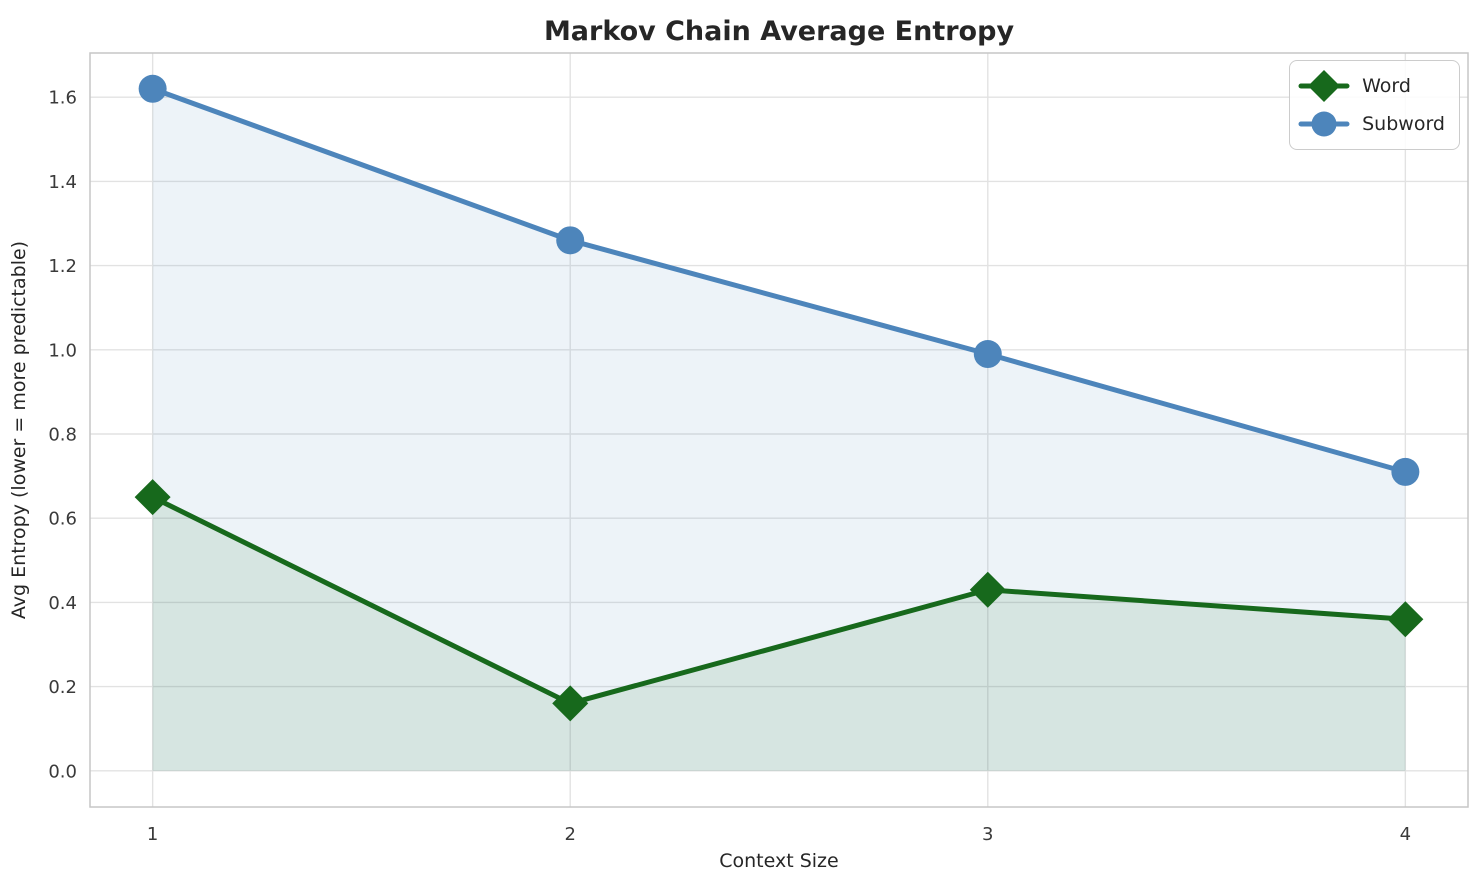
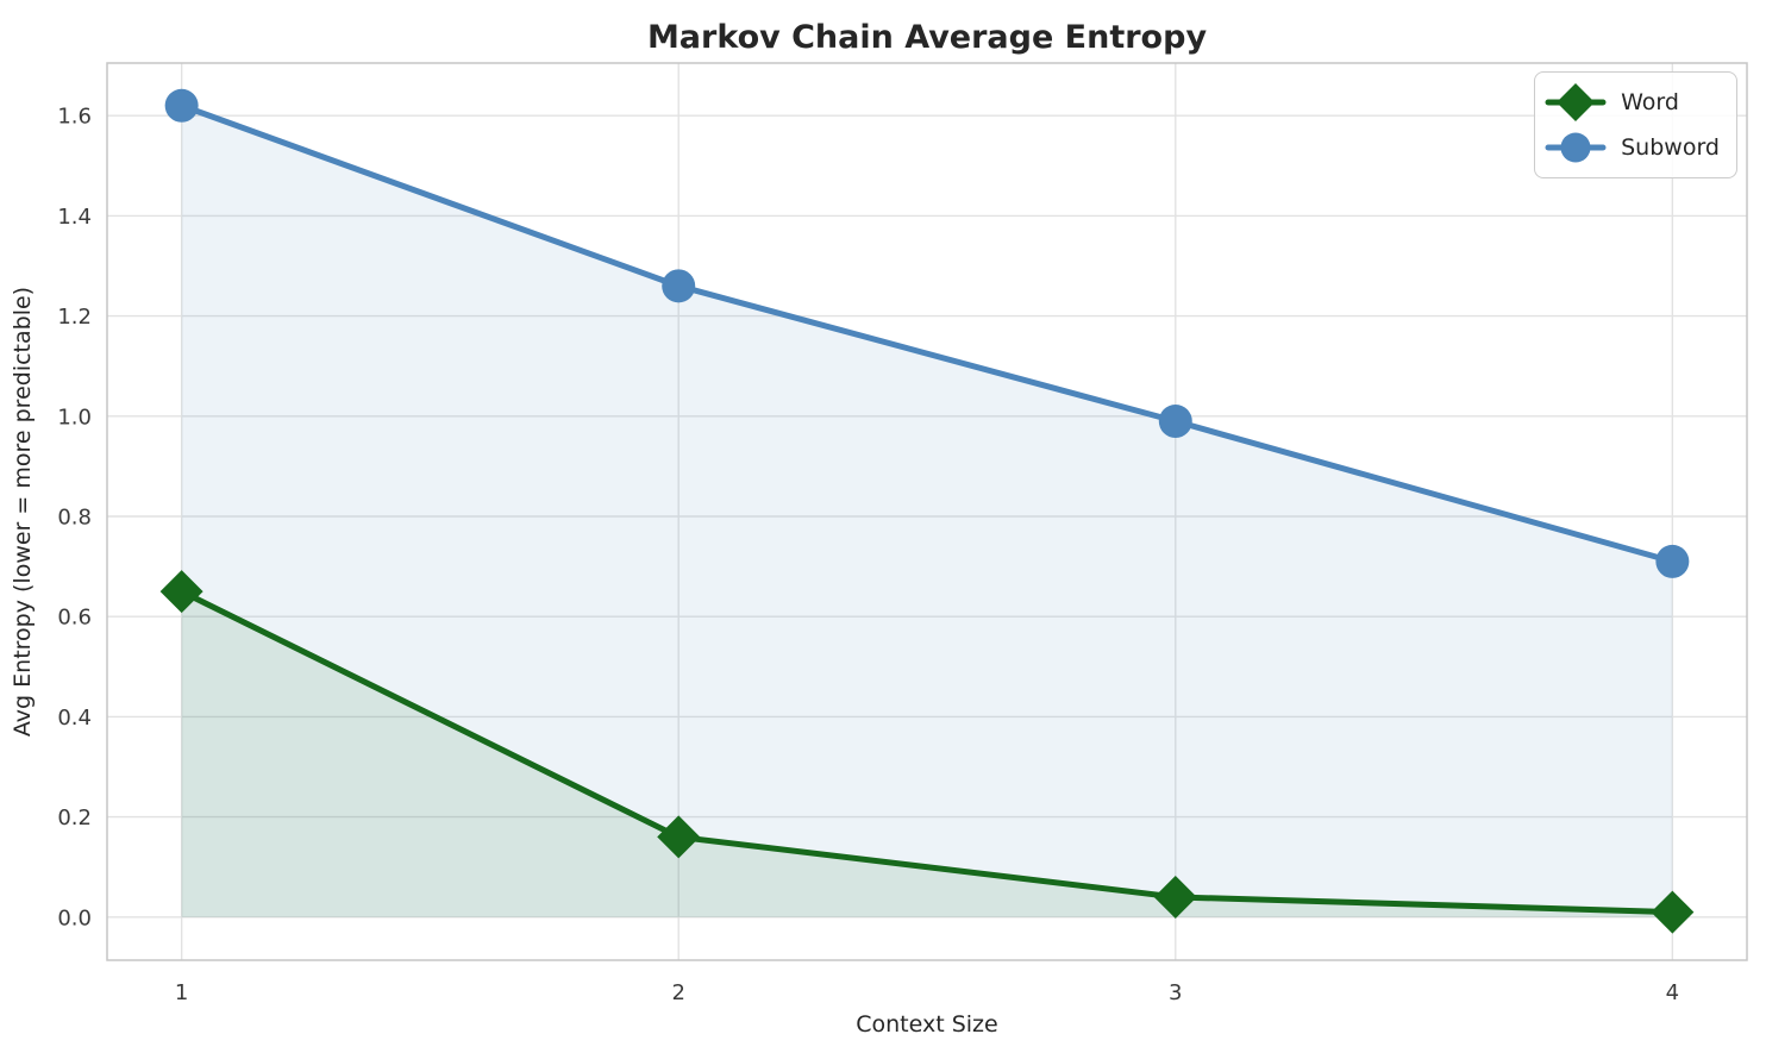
Word/3: 0.43 -> 0.04
Word/4: 0.36 -> 0.01
